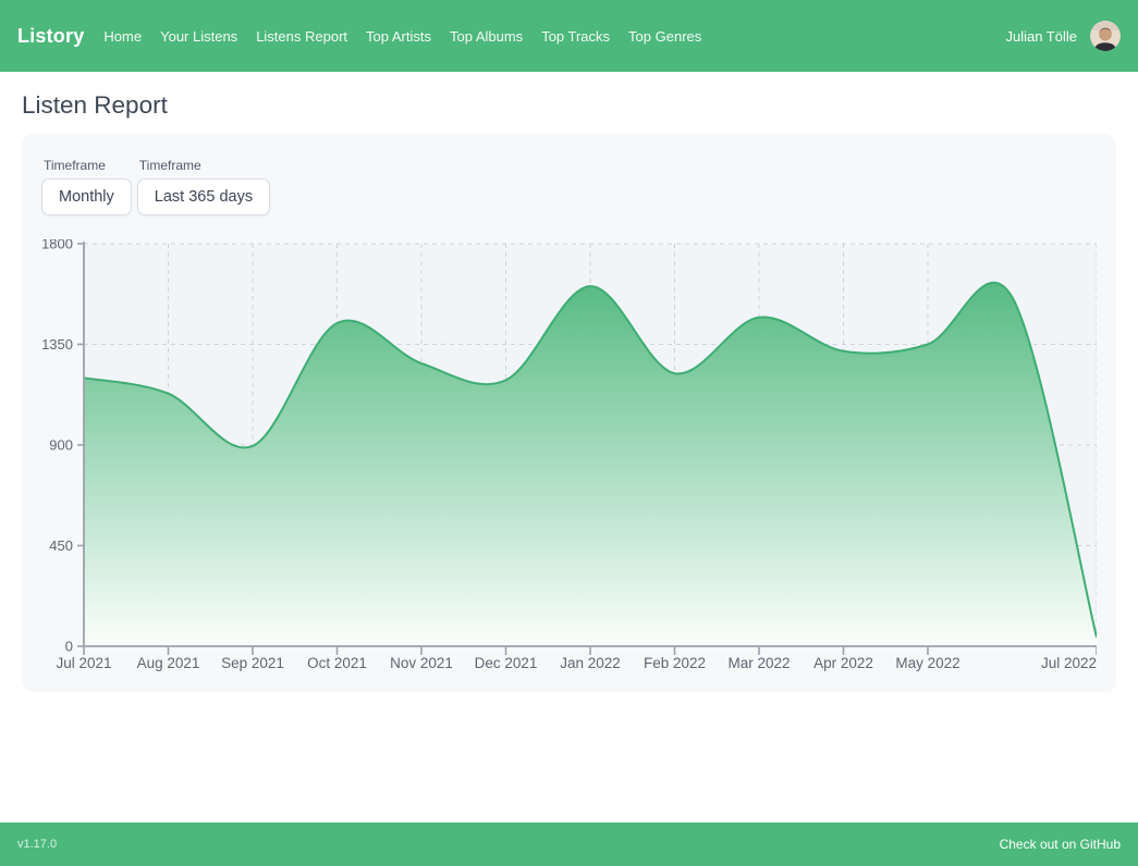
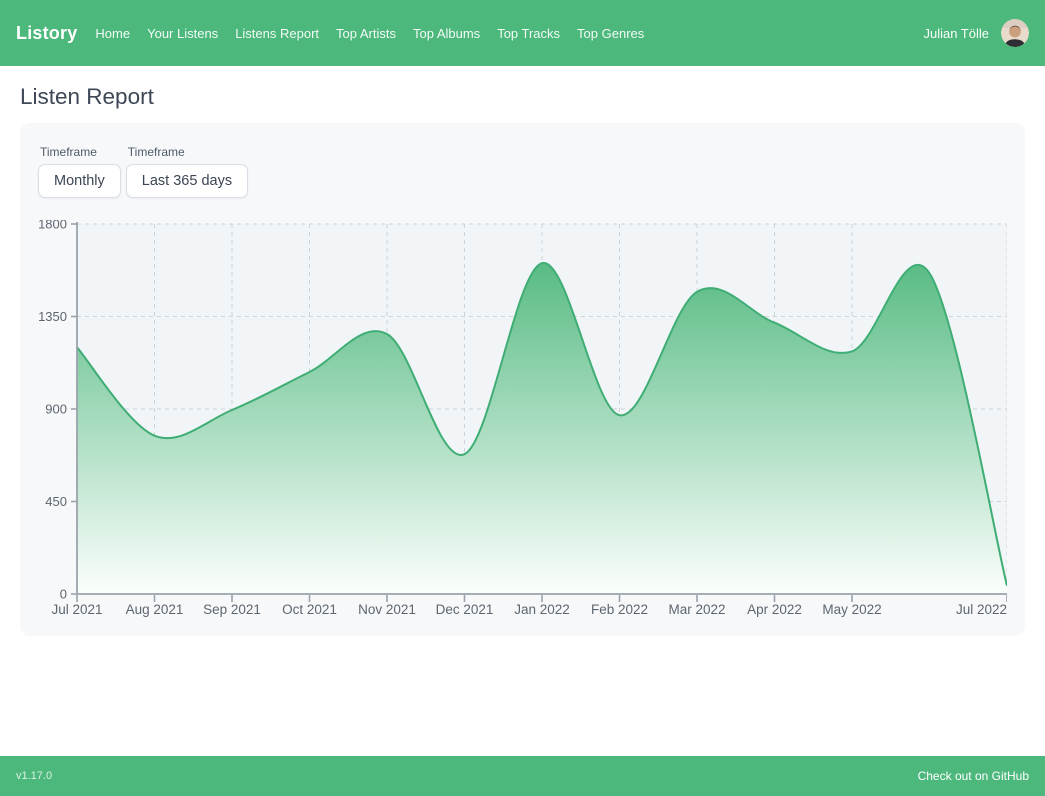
Aug 2021: 1130 -> 770
Oct 2021: 1440 -> 1080
Dec 2021: 1190 -> 680
Feb 2022: 1220 -> 870
May 2022: 1350 -> 1180
